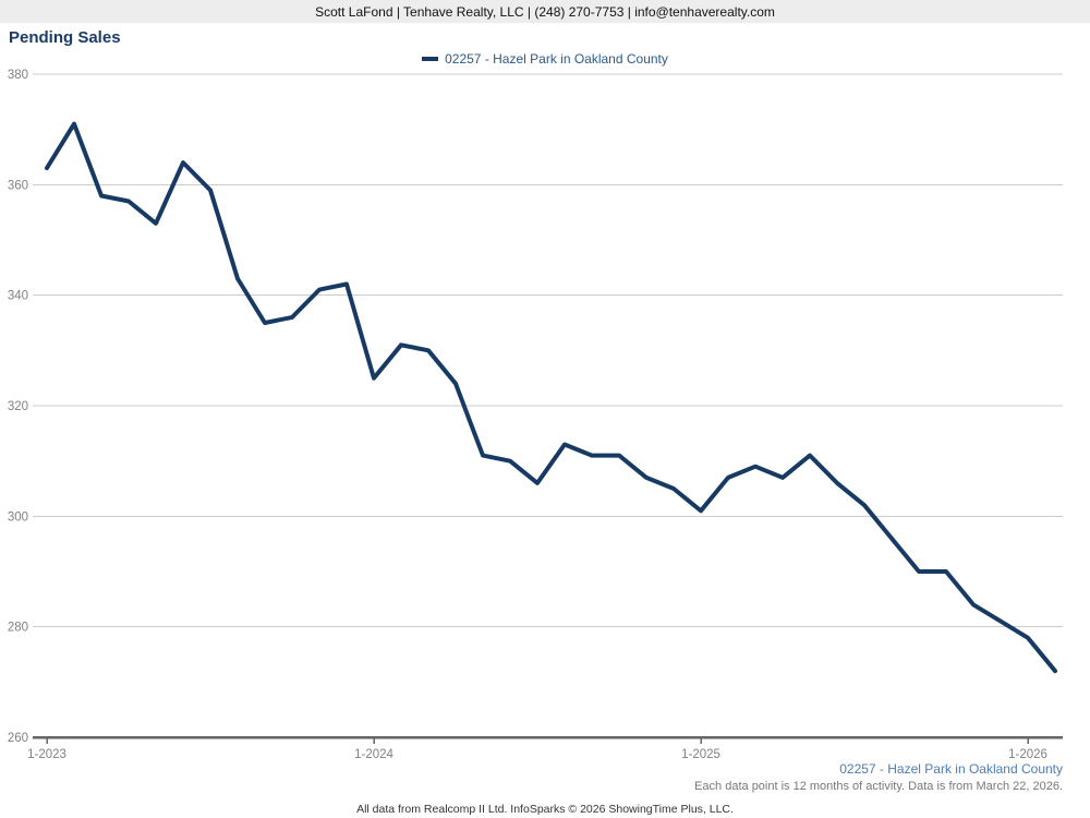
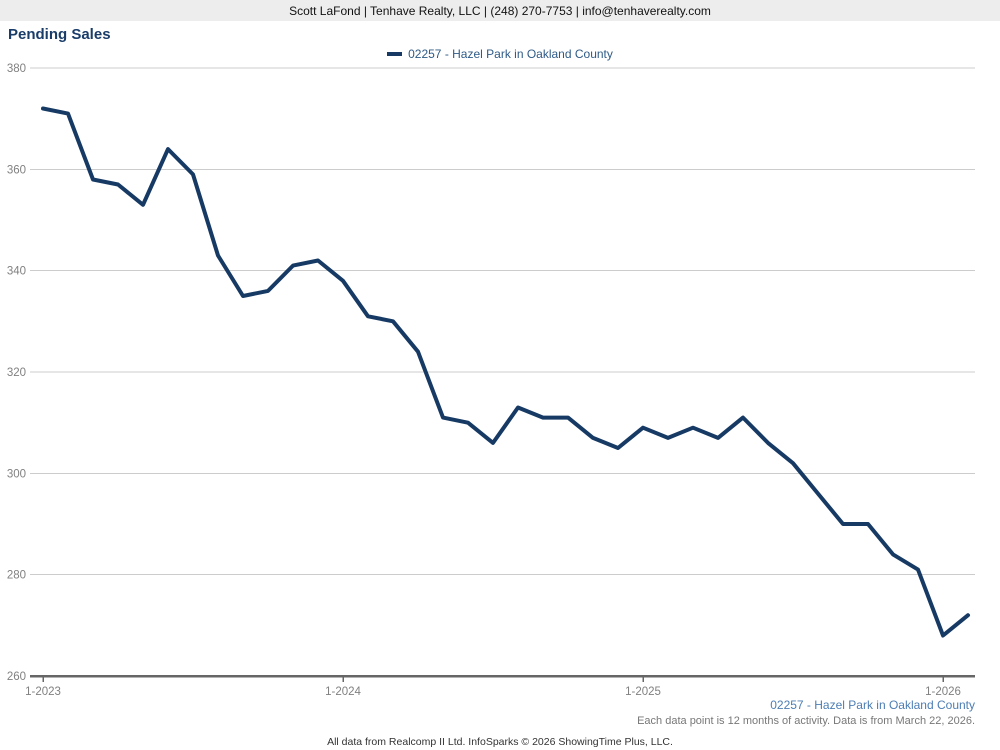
1-2023: 363 -> 372
1-2024: 325 -> 338
1-2025: 301 -> 309
1-2026: 278 -> 268
